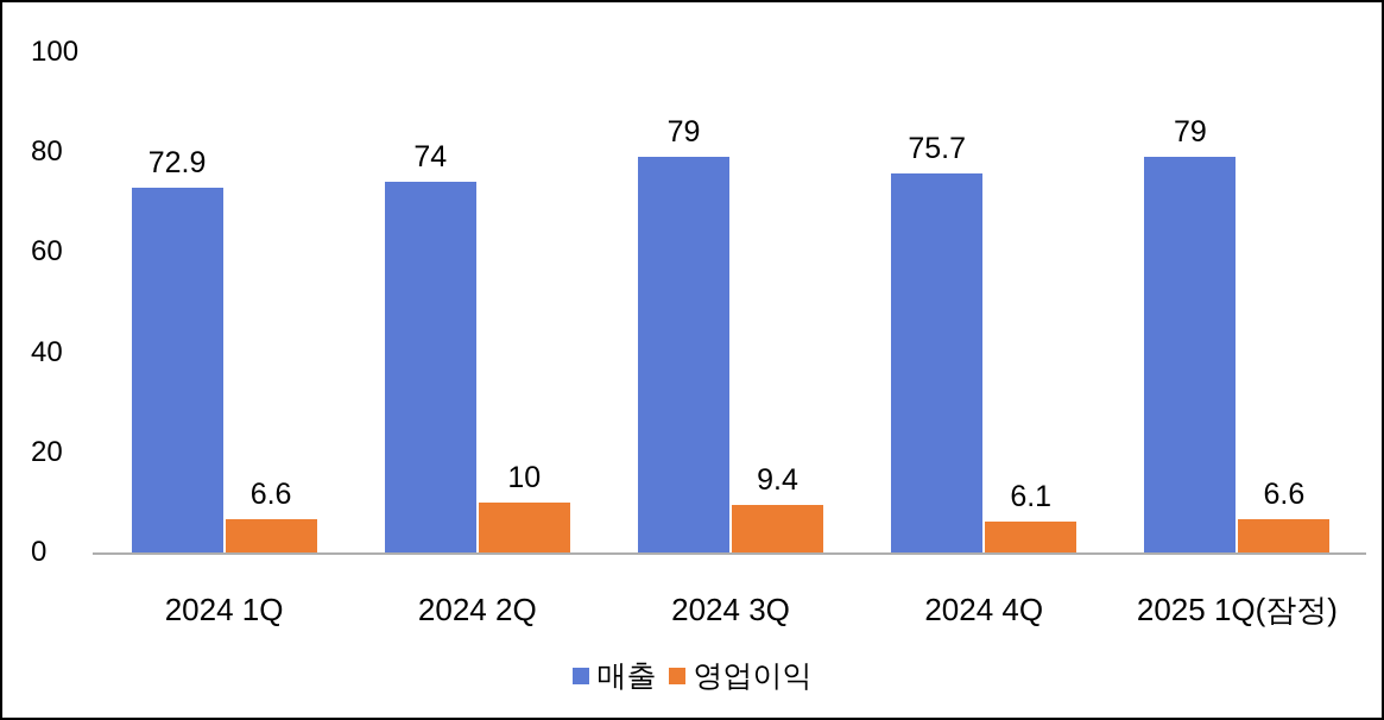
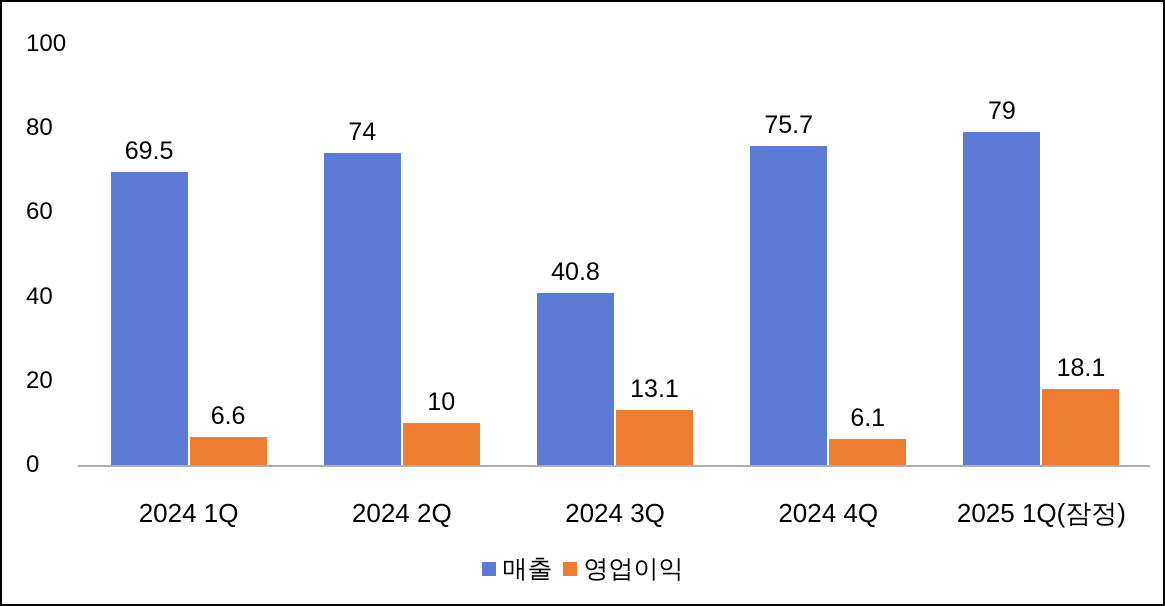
매출/2024 1Q: 72.9 -> 69.5
매출/2024 3Q: 79 -> 40.8
영업이익/2024 3Q: 9.4 -> 13.1
영업이익/2025 1Q(잠정): 6.6 -> 18.1
